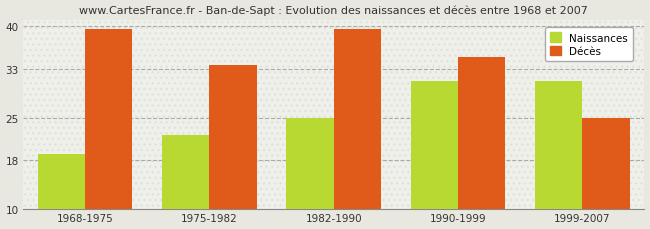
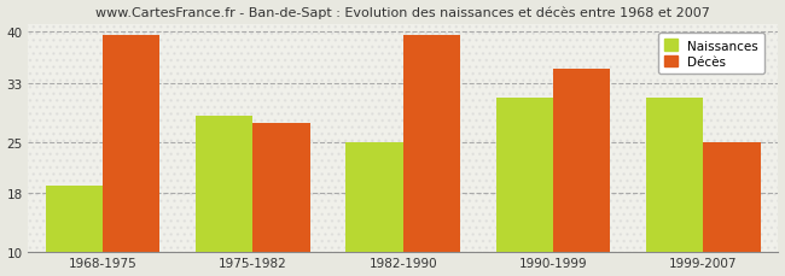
Naissances/1975-1982: 22.2 -> 28.5
Décès/1975-1982: 33.6 -> 27.5
